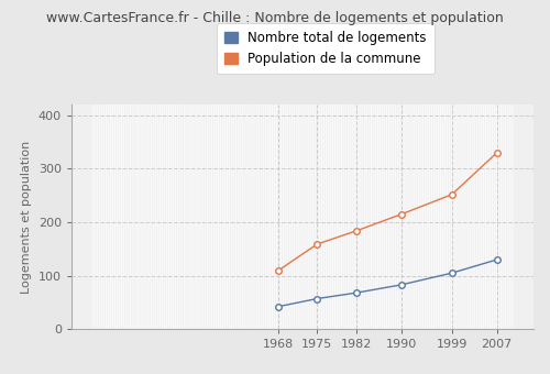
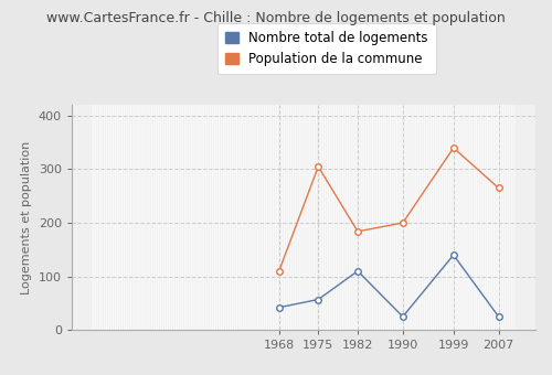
Population de la commune/1975: 159 -> 305
Nombre total de logements/1982: 68 -> 110
Nombre total de logements/1990: 83 -> 25
Population de la commune/1990: 215 -> 200
Nombre total de logements/1999: 105 -> 140
Population de la commune/1999: 252 -> 340
Nombre total de logements/2007: 130 -> 25
Population de la commune/2007: 330 -> 265
